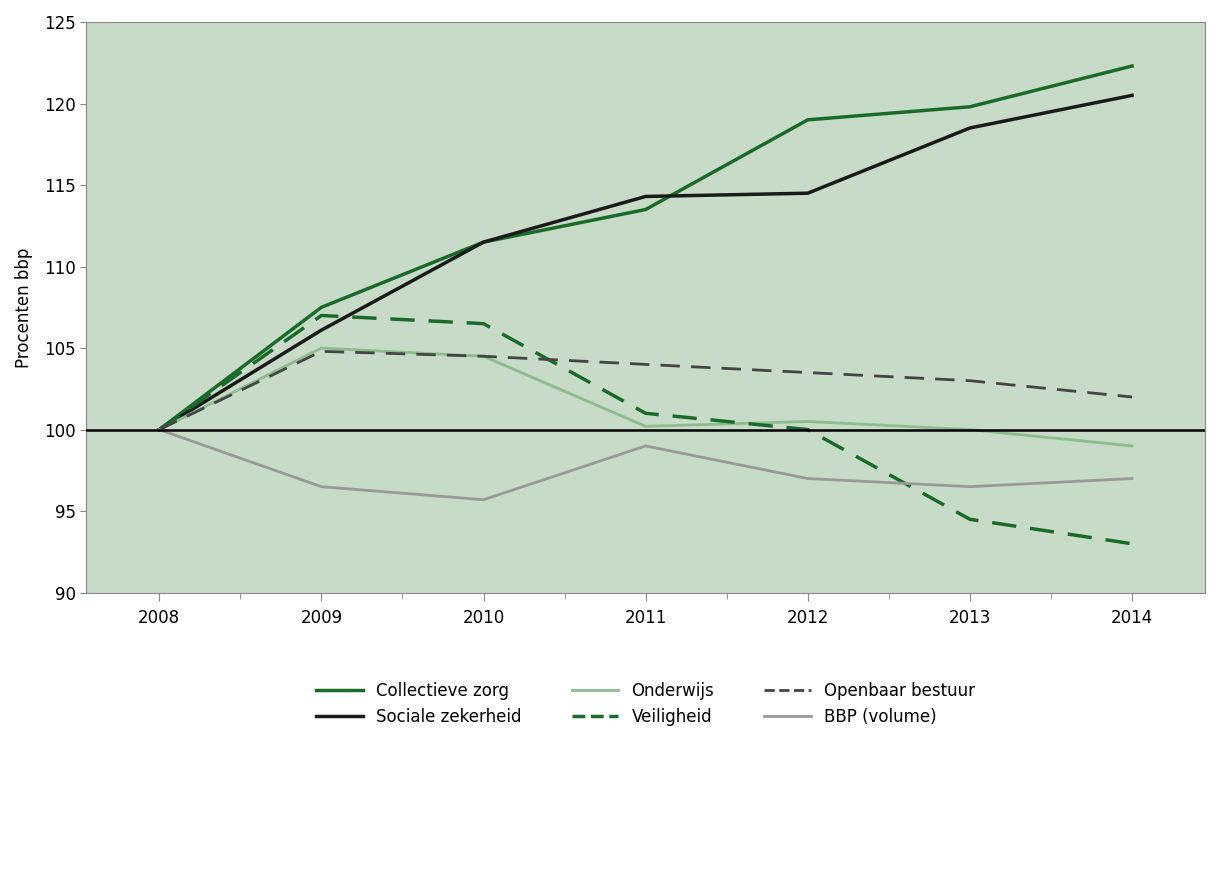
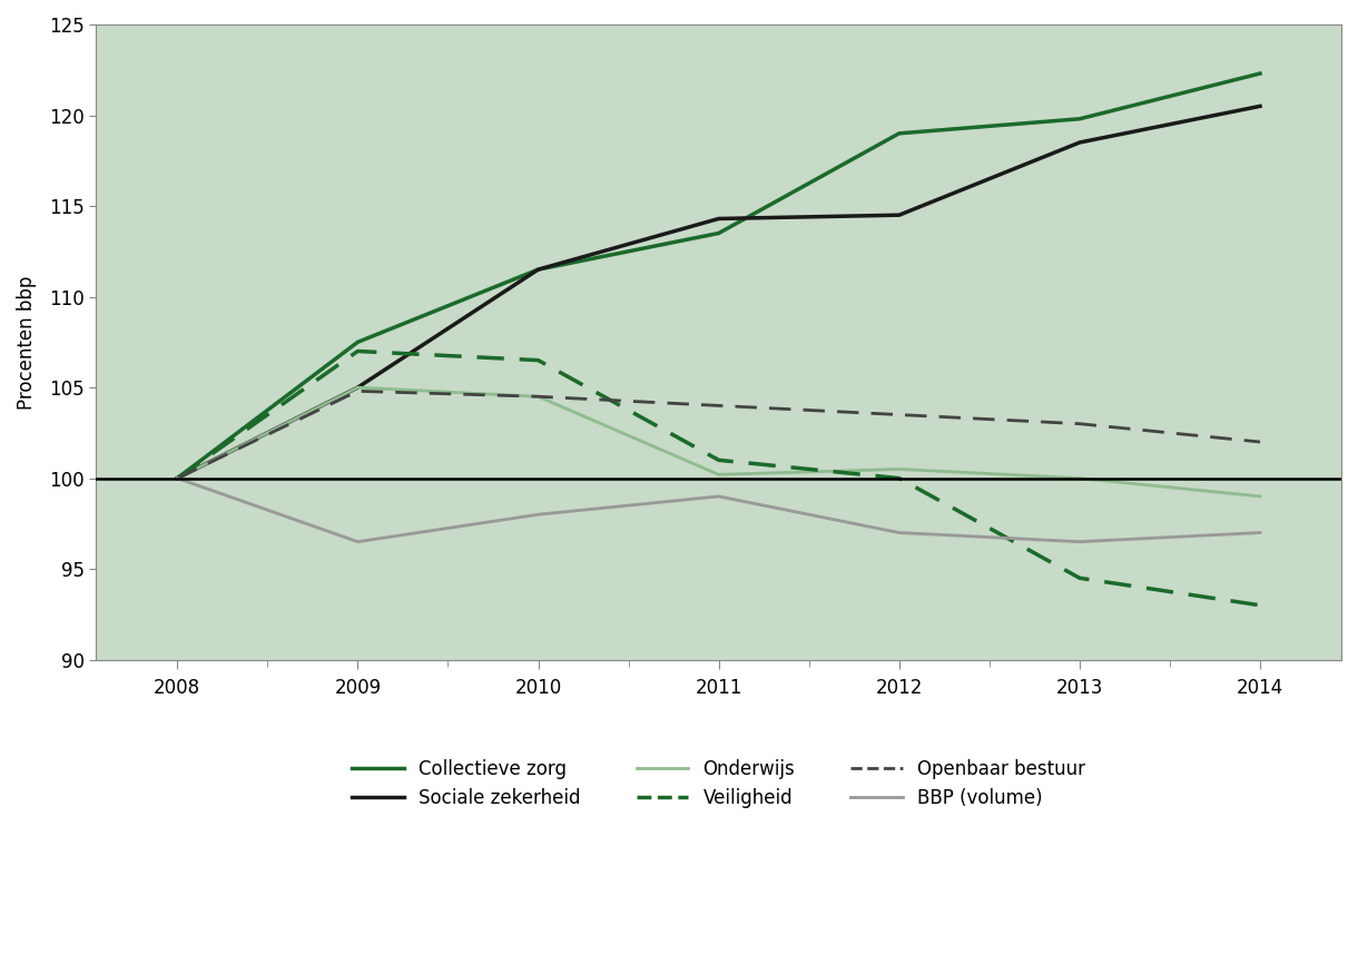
Sociale zekerheid/2009: 106.1 -> 105.0
BBP (volume)/2010: 95.7 -> 98.0
